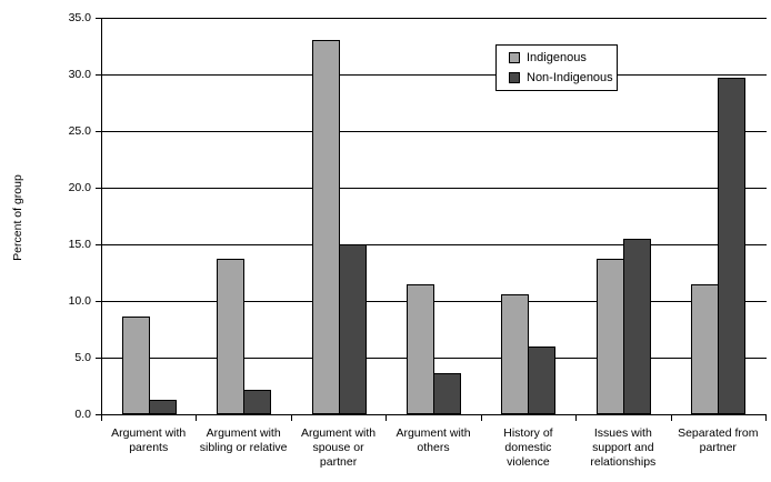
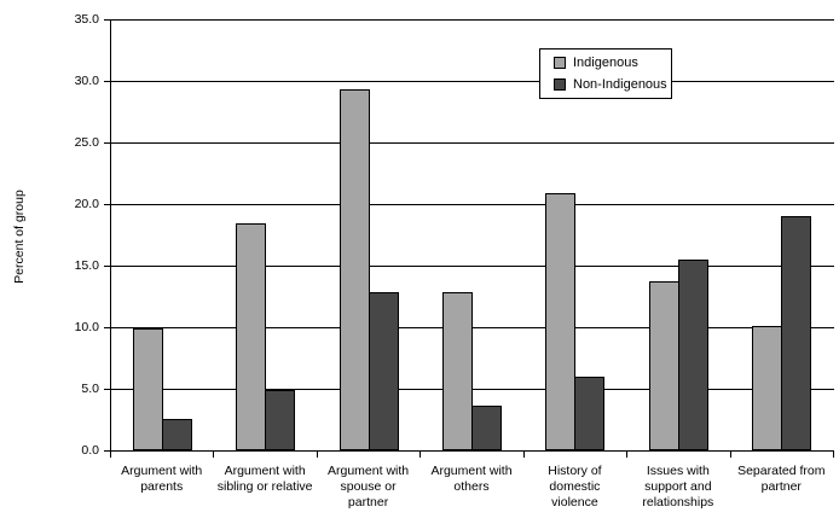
Indigenous/Argument with parents: 8.6 -> 9.9
Non-Indigenous/Argument with parents: 1.3 -> 2.5
Indigenous/Argument with sibling or relative: 13.7 -> 18.4
Non-Indigenous/Argument with sibling or relative: 2.2 -> 4.9
Indigenous/Argument with spouse or partner: 33.0 -> 29.3
Non-Indigenous/Argument with spouse or partner: 15.0 -> 12.8
Indigenous/Argument with others: 11.5 -> 12.8
Indigenous/History of domestic violence: 10.6 -> 20.9
Indigenous/Separated from partner: 11.5 -> 10.1
Non-Indigenous/Separated from partner: 29.7 -> 19.0
